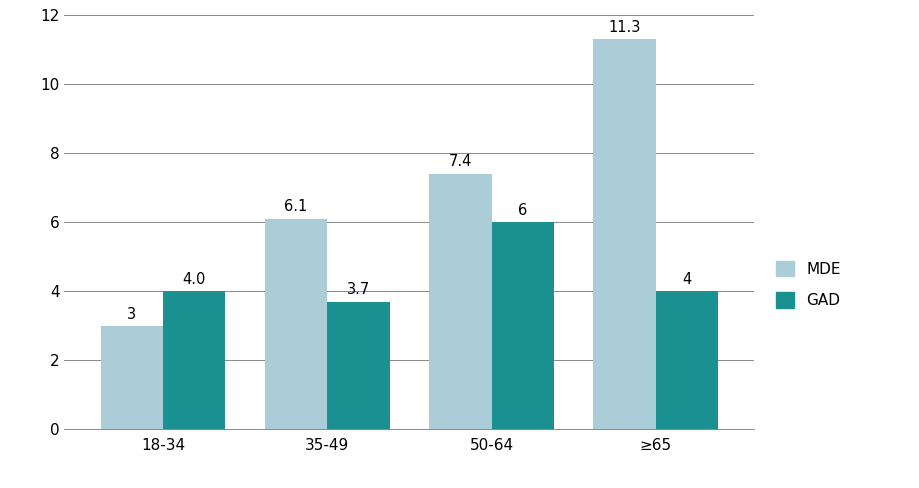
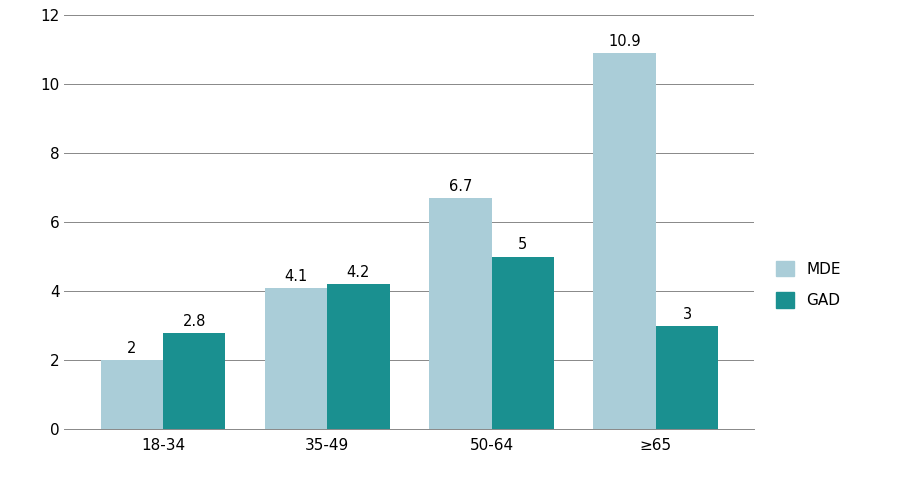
MDE/18-34: 3 -> 2
GAD/18-34: 4 -> 3
MDE/35-49: 6.1 -> 4.1
GAD/35-49: 3.7 -> 4.2
MDE/50-64: 7.4 -> 6.7
GAD/50-64: 6 -> 5
MDE/≥65: 11.3 -> 10.9
GAD/≥65: 4 -> 3
